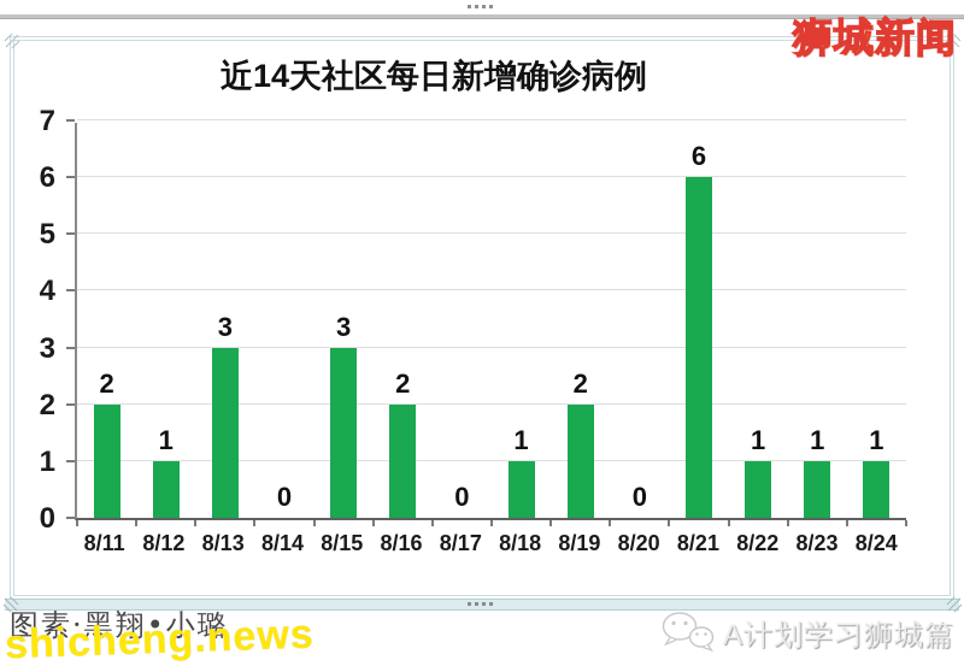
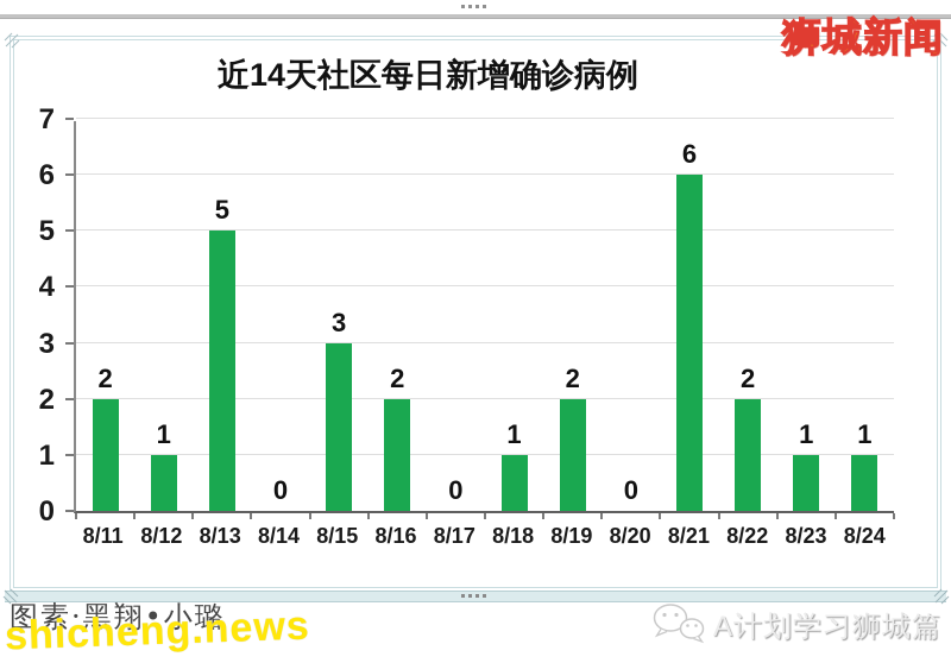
8/13: 3 -> 5
8/22: 1 -> 2
